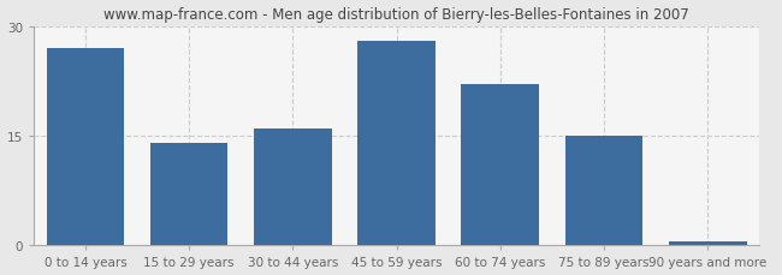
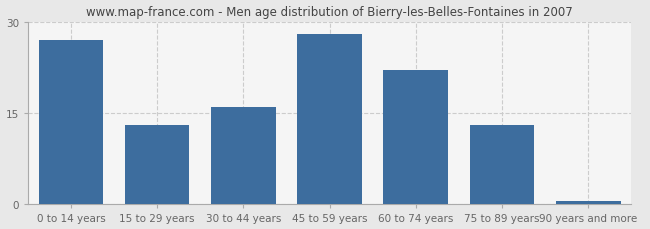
15 to 29 years: 14.0 -> 13.0
75 to 89 years: 15.0 -> 13.0
